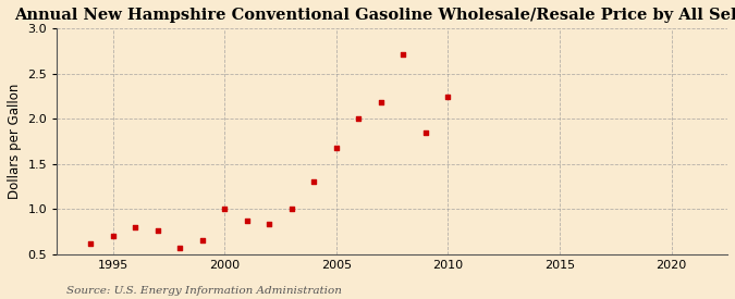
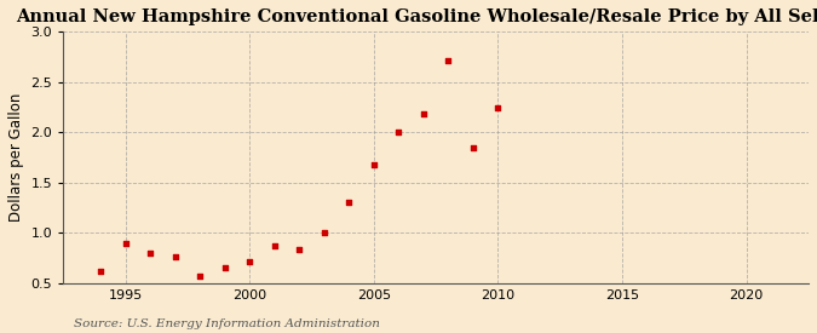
1995: 0.70 -> 0.90
2000: 1.00 -> 0.72
